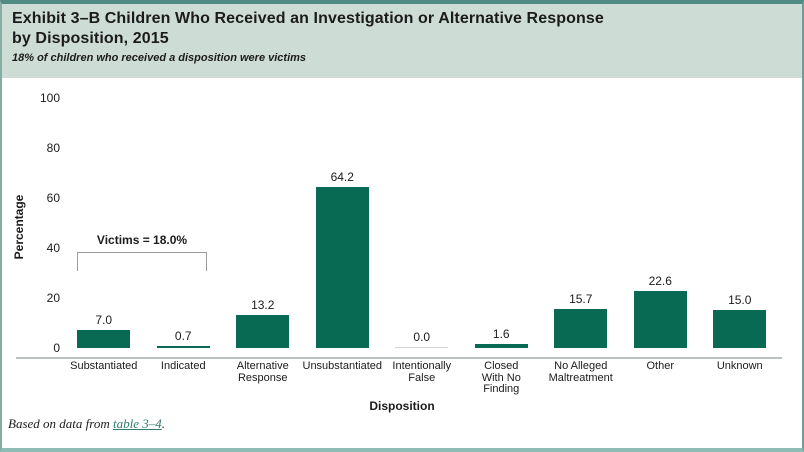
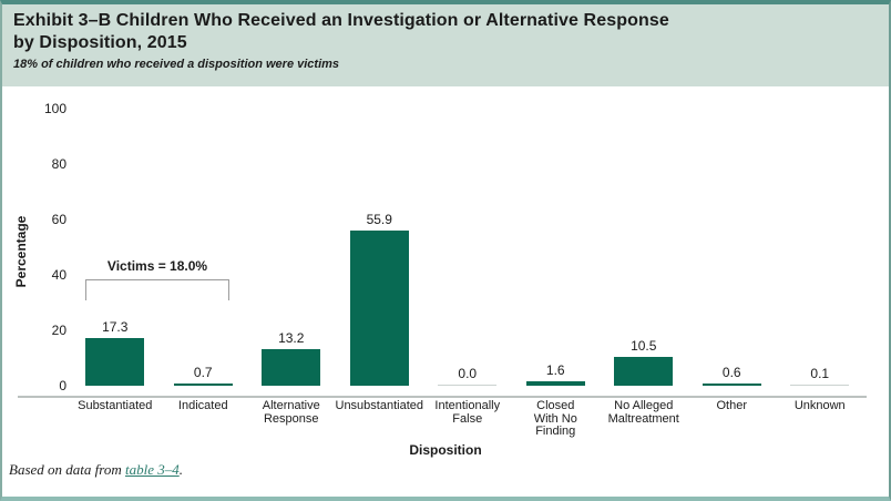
Substantiated: 7.0 -> 17.3
Unsubstantiated: 64.2 -> 55.9
No Alleged Maltreatment: 15.7 -> 10.5
Other: 22.6 -> 0.6
Unknown: 15.0 -> 0.1
